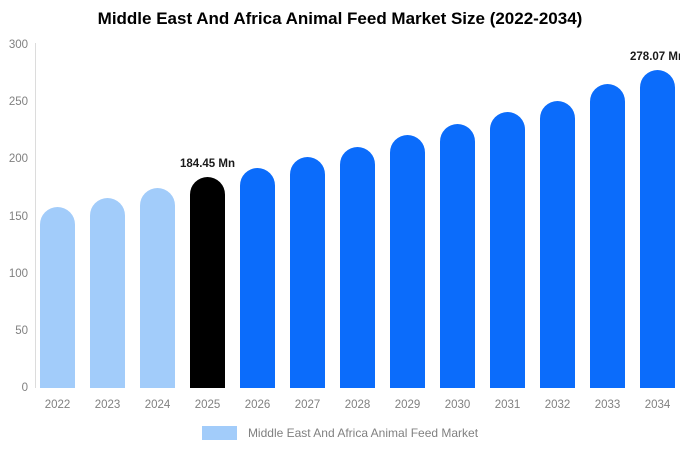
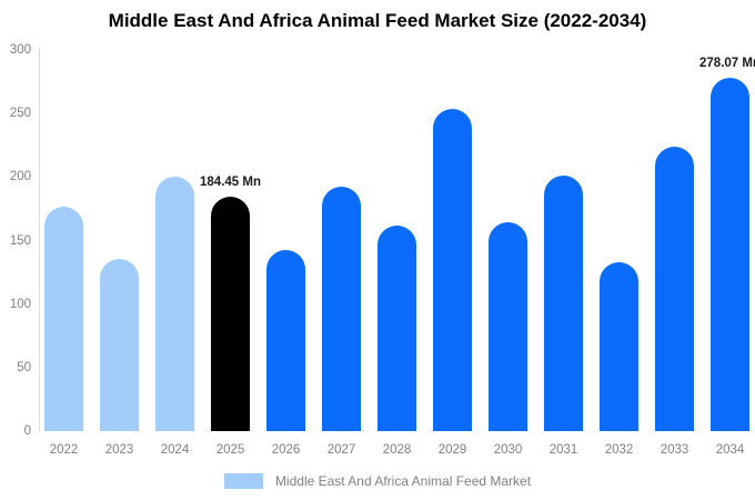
2022: 158 -> 177
2023: 166 -> 136
2024: 175 -> 200
2026: 192 -> 143
2027: 202 -> 192
2028: 211 -> 162
2029: 221 -> 254
2030: 231 -> 164
2031: 241 -> 201
2032: 251 -> 133
2033: 266 -> 224
